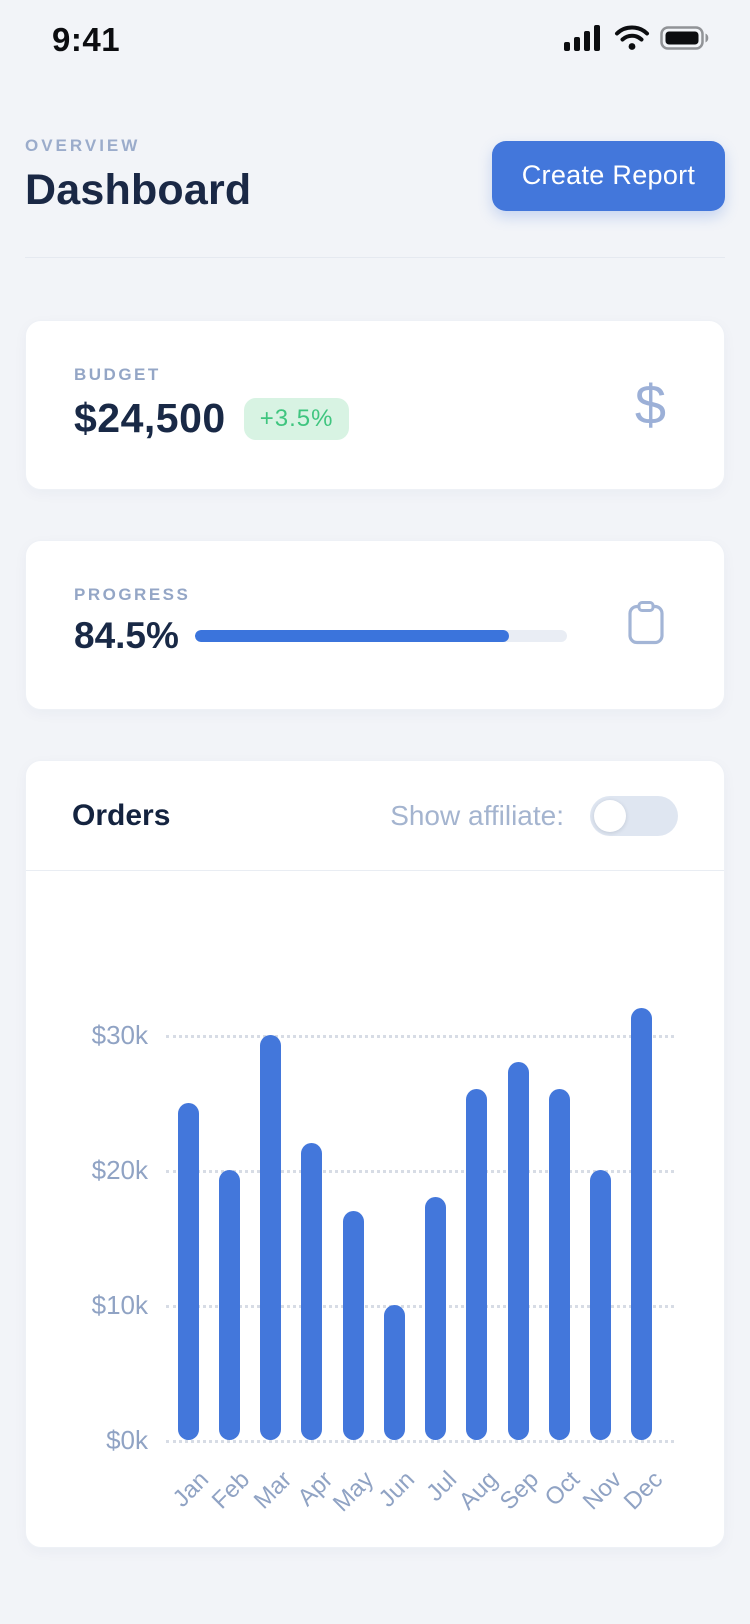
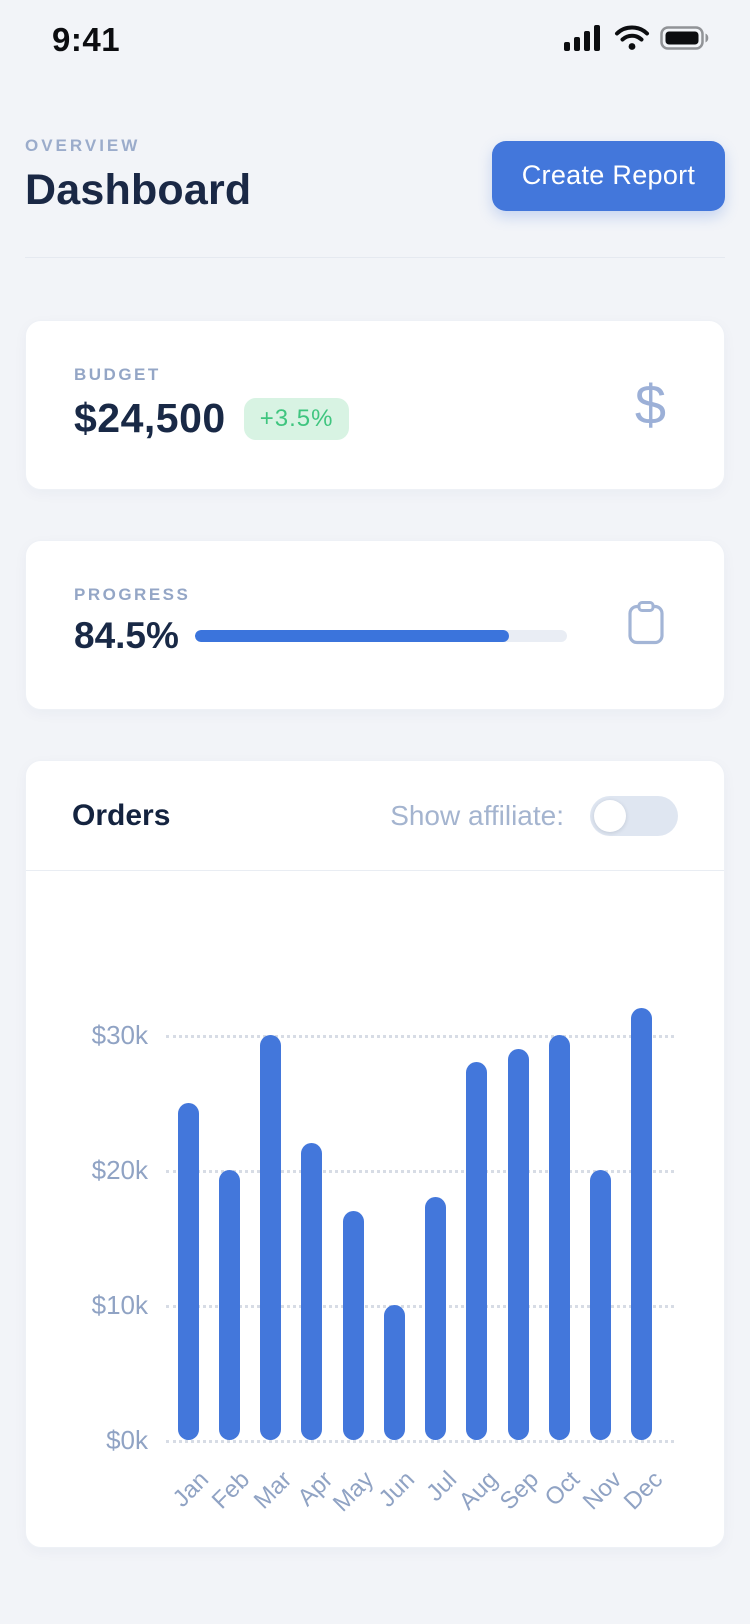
Aug: $26k -> $28k
Sep: $28k -> $29k
Oct: $26k -> $30k
